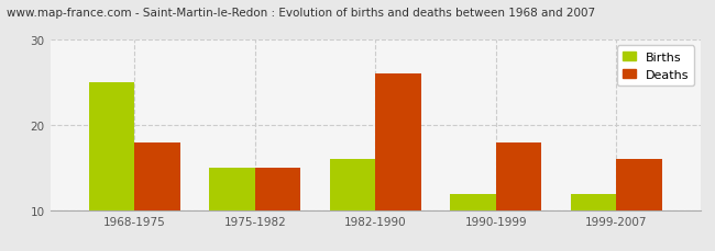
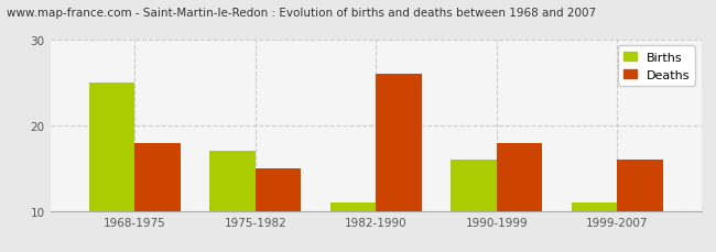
Births/1975-1982: 15 -> 17
Births/1982-1990: 16 -> 11
Births/1990-1999: 12 -> 16
Births/1999-2007: 12 -> 11
